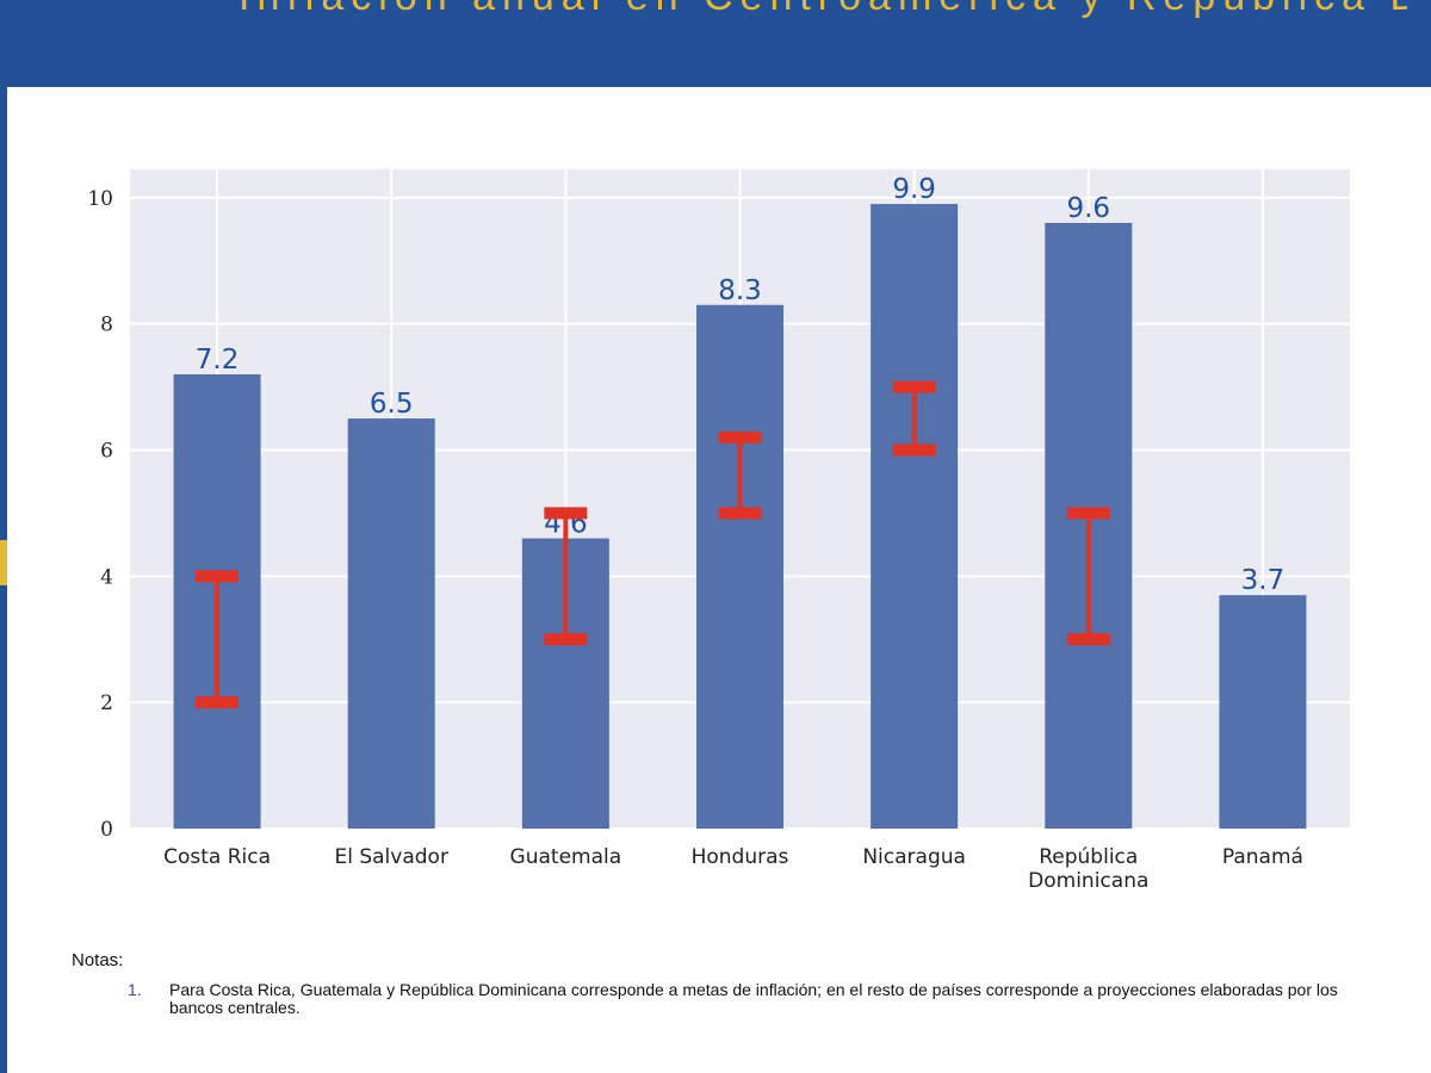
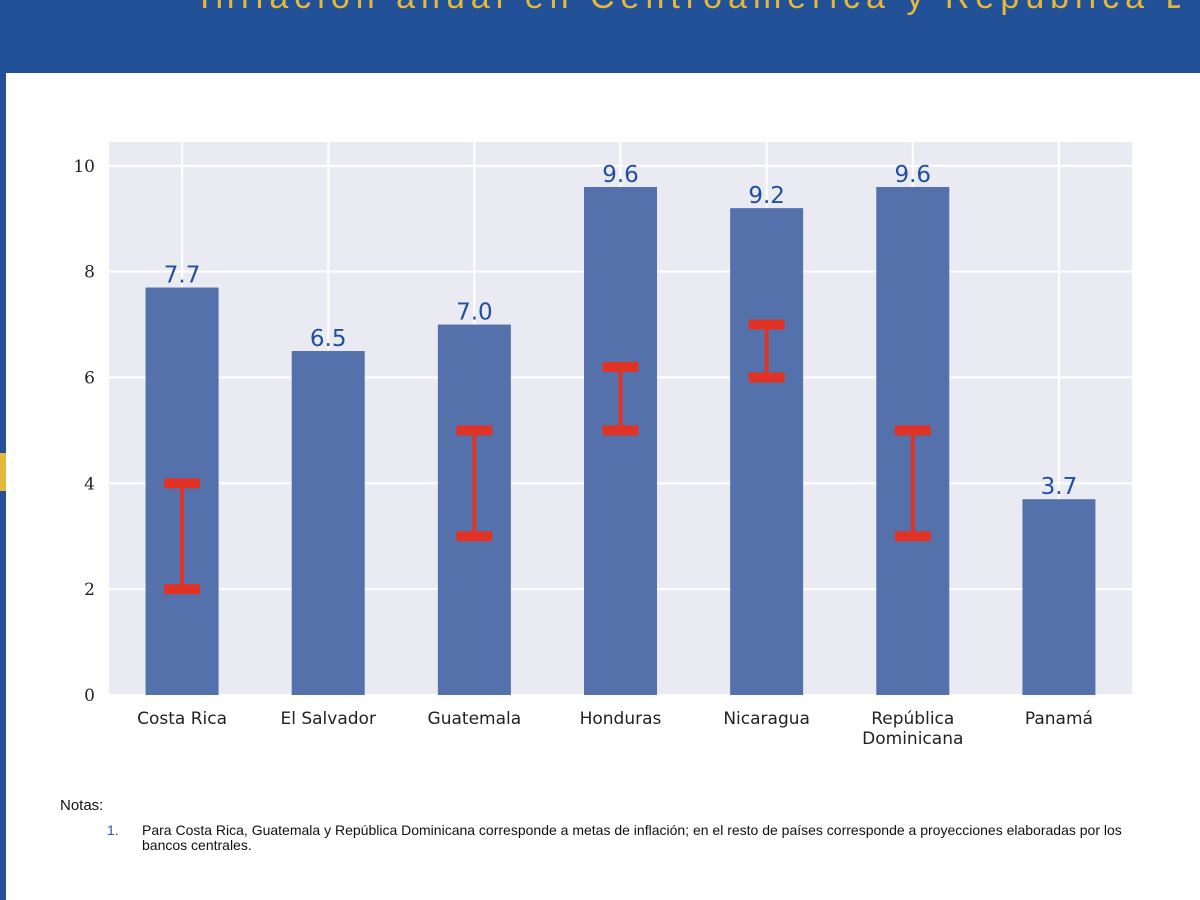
Costa Rica: 7.2 -> 7.7
Guatemala: 4.6 -> 7.0
Honduras: 8.3 -> 9.6
Nicaragua: 9.9 -> 9.2
